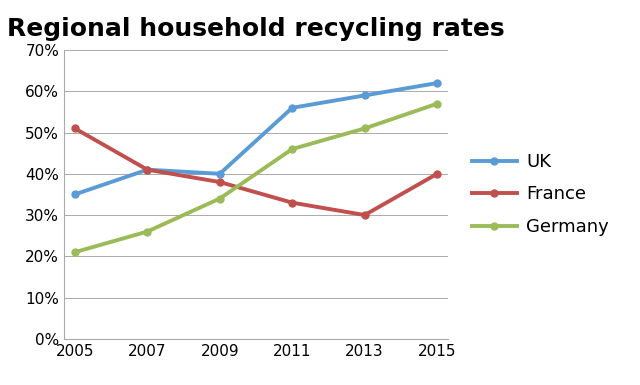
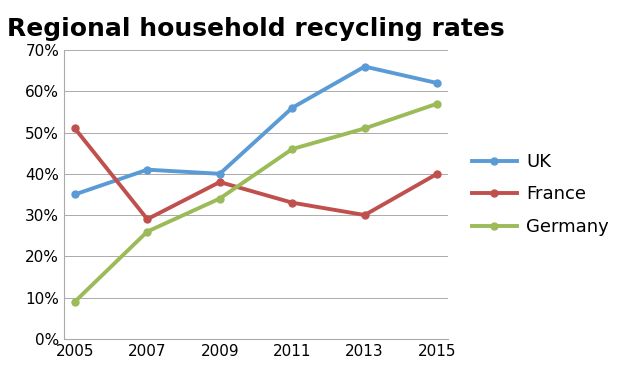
Germany/2005: 21% -> 9%
France/2007: 41% -> 29%
UK/2013: 59% -> 66%
